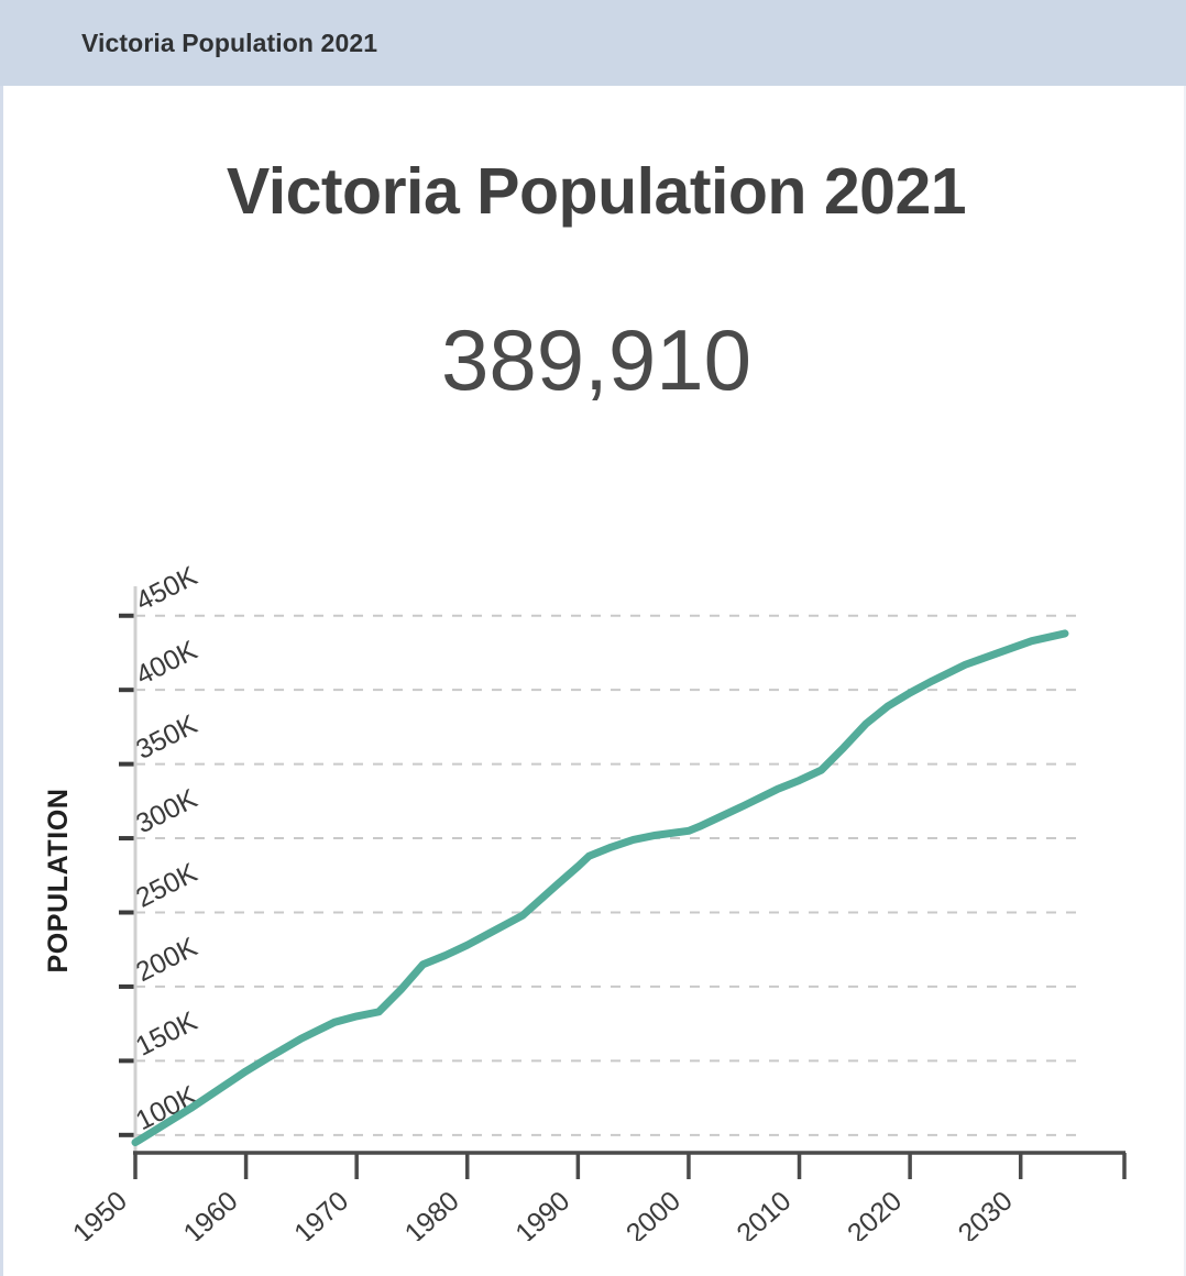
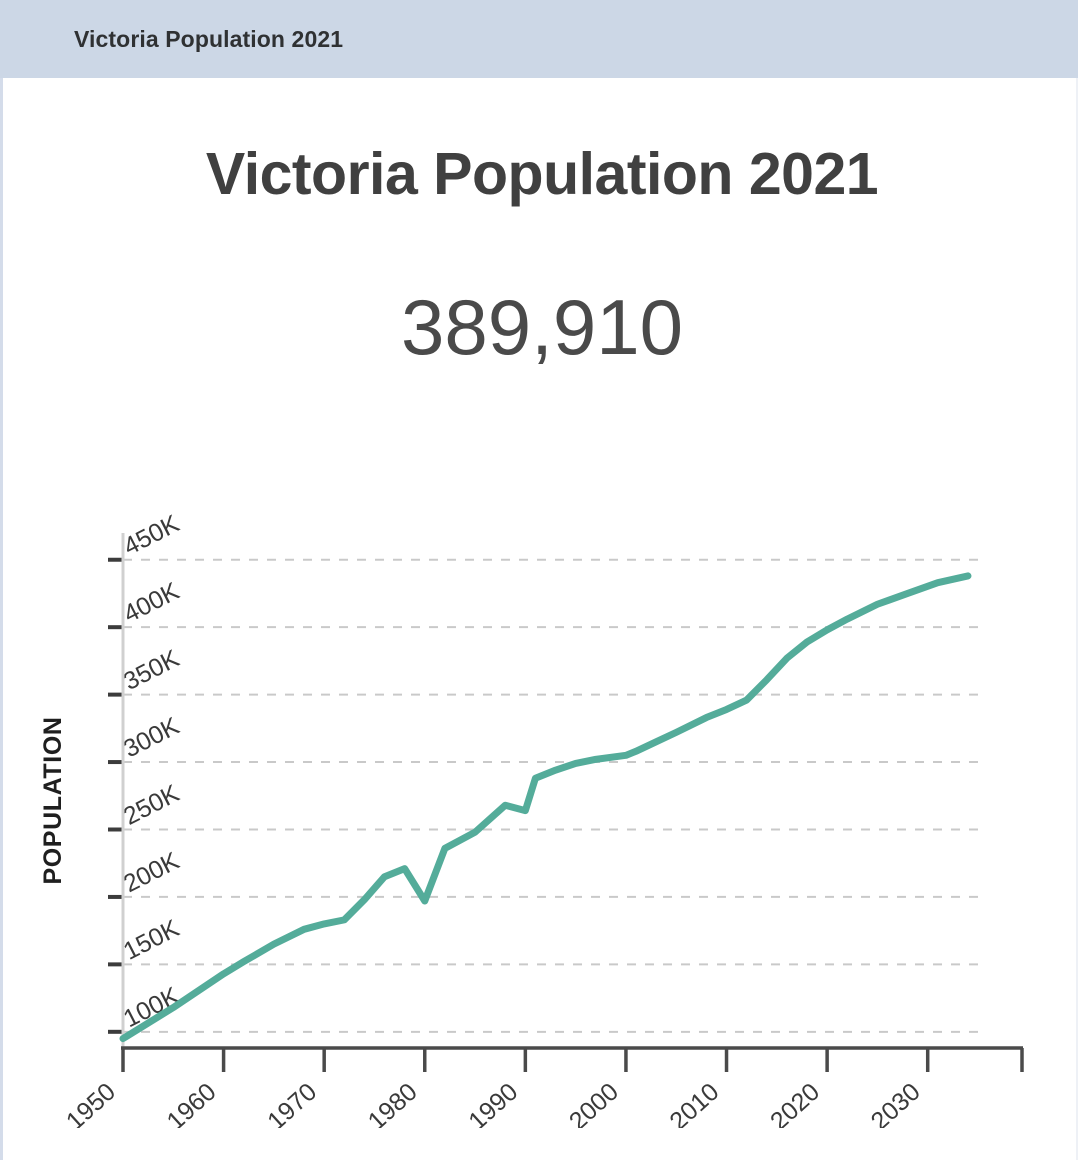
1980: 228K -> 197K
1990: 281K -> 264K
